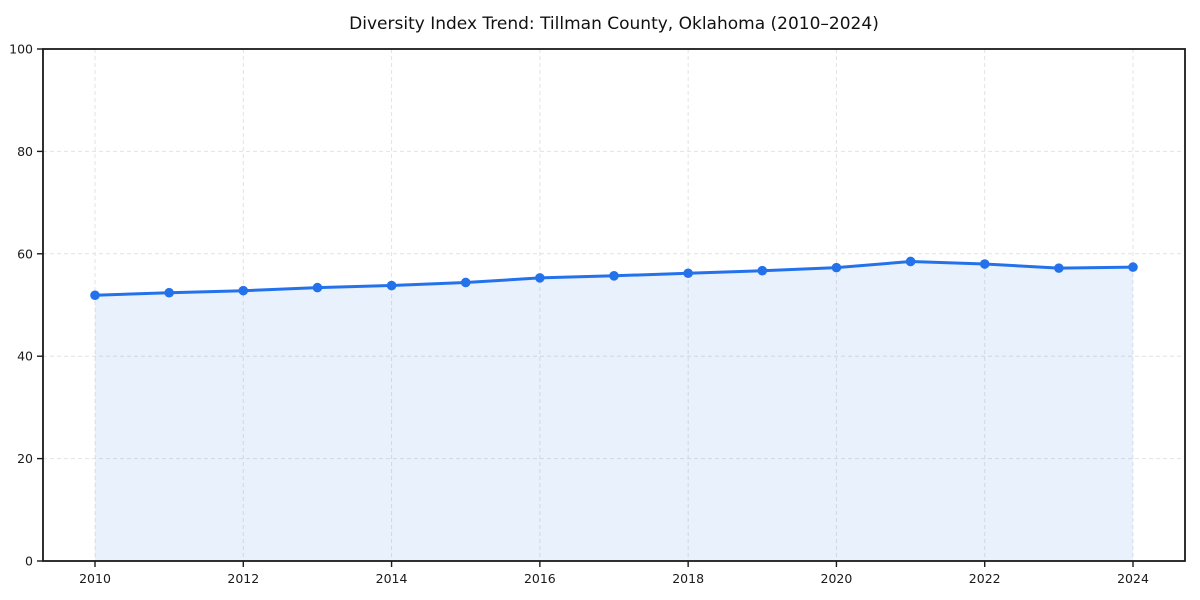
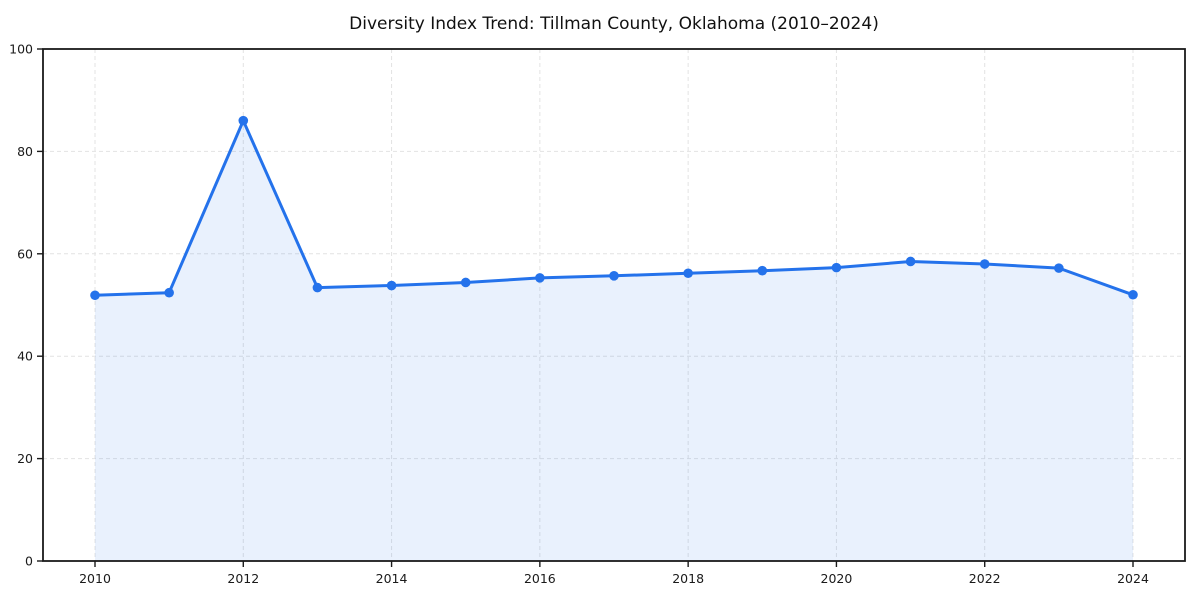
2012: 53 -> 86
2024: 57 -> 52
